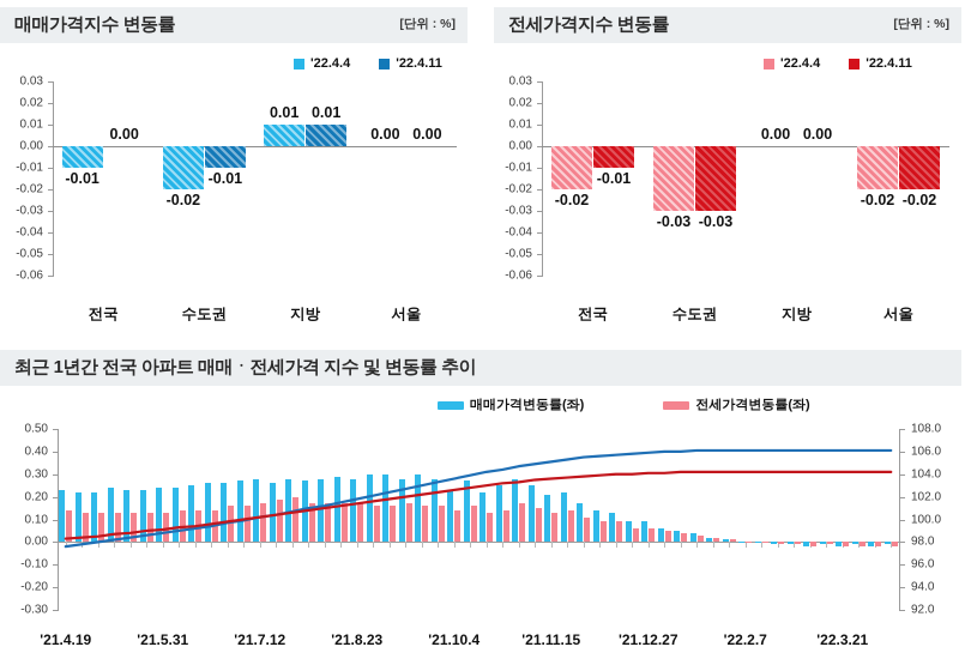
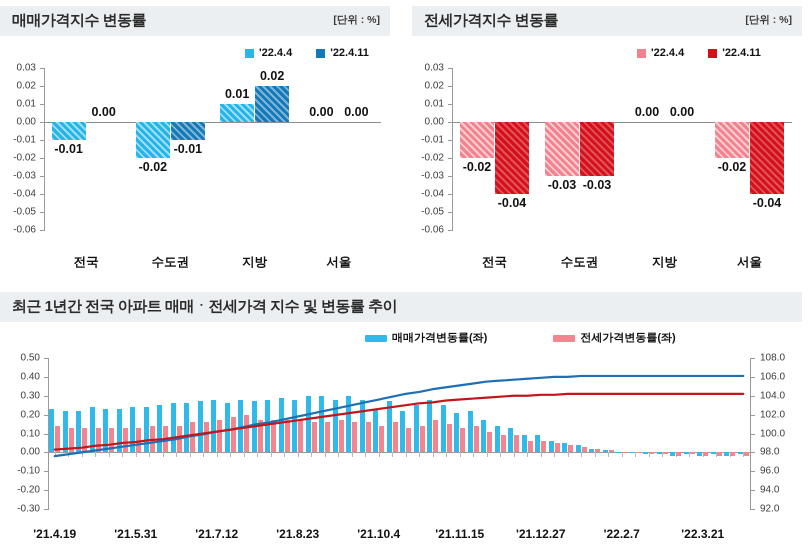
매매가격지수 변동률/'22.4.11/지방: 0.01 -> 0.02
전세가격지수 변동률/'22.4.11/전국: -0.01 -> -0.04
전세가격지수 변동률/'22.4.11/서울: -0.02 -> -0.04
